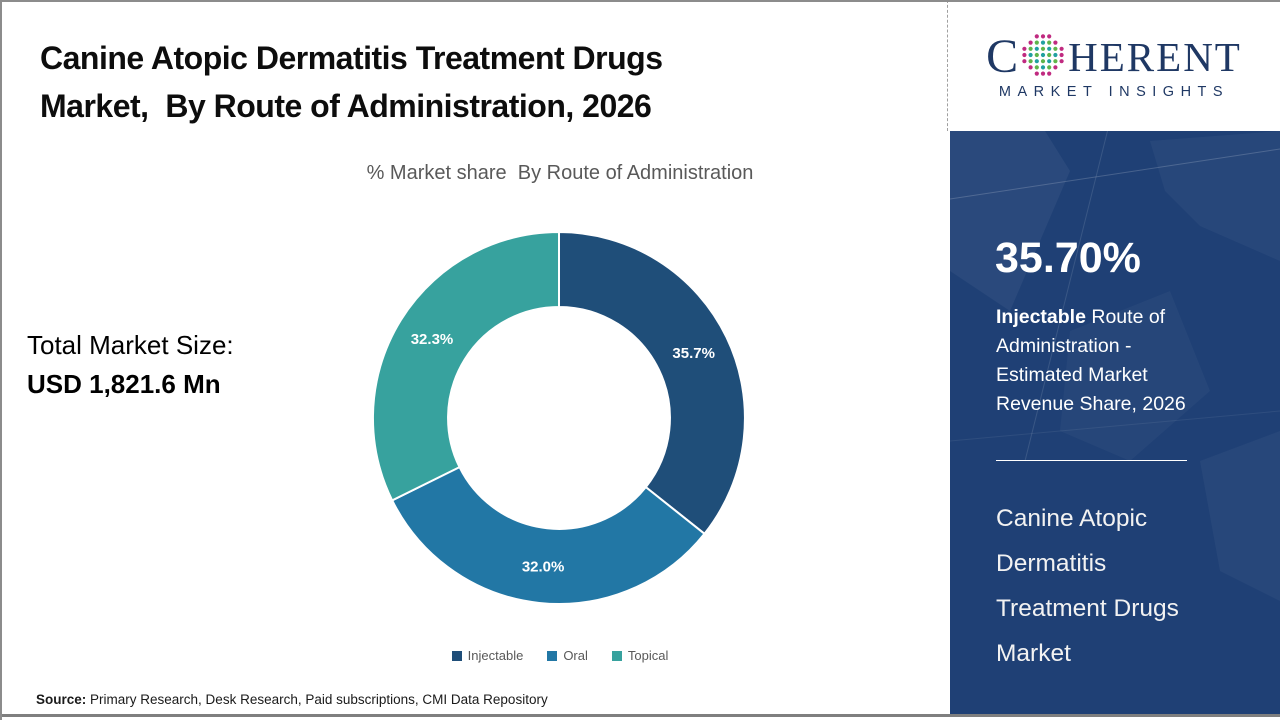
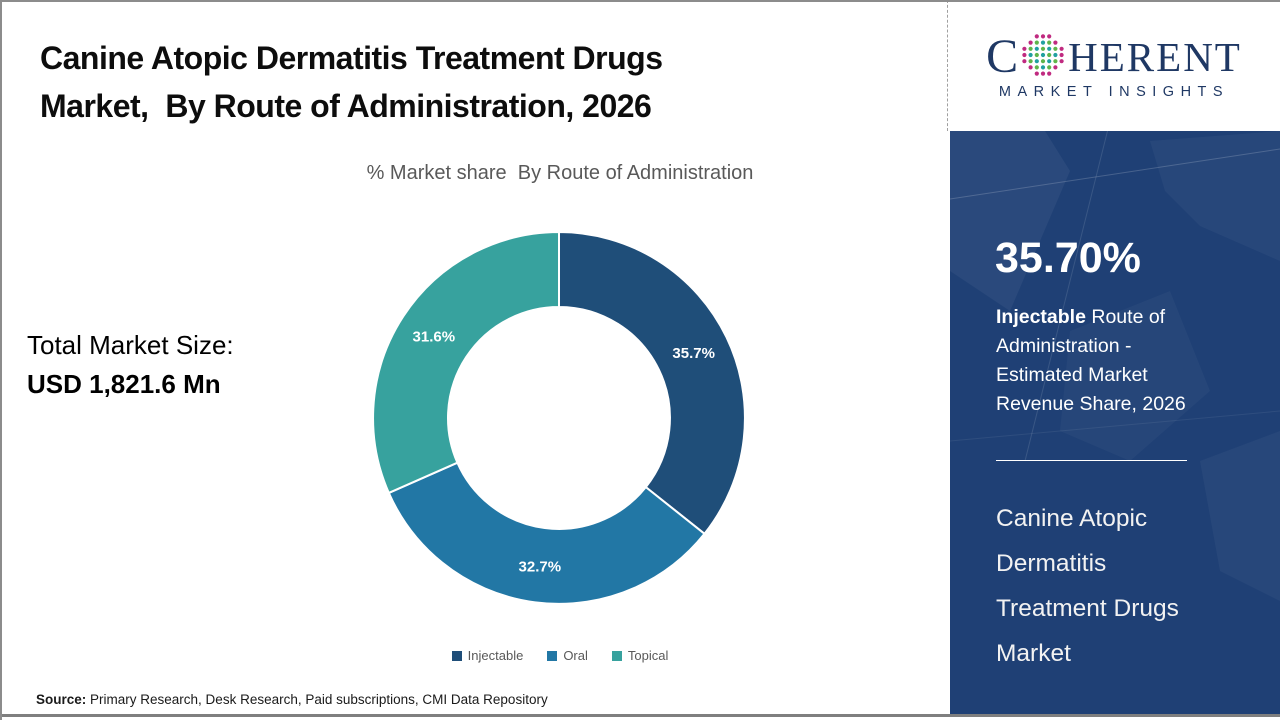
Oral: 32.0% -> 32.7%
Topical: 32.3% -> 31.6%
